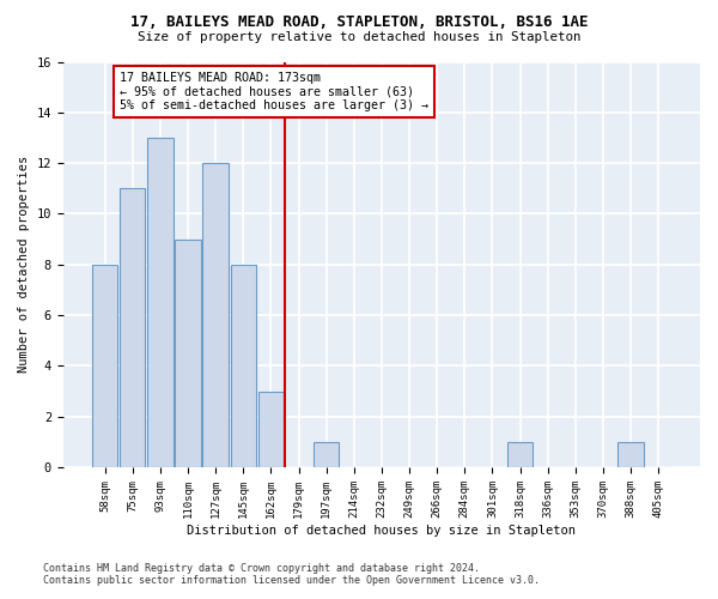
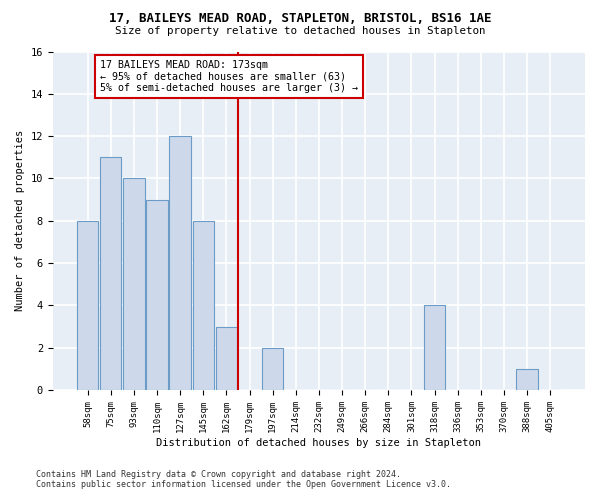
93sqm: 13 -> 10
197sqm: 1 -> 2
318sqm: 1 -> 4
